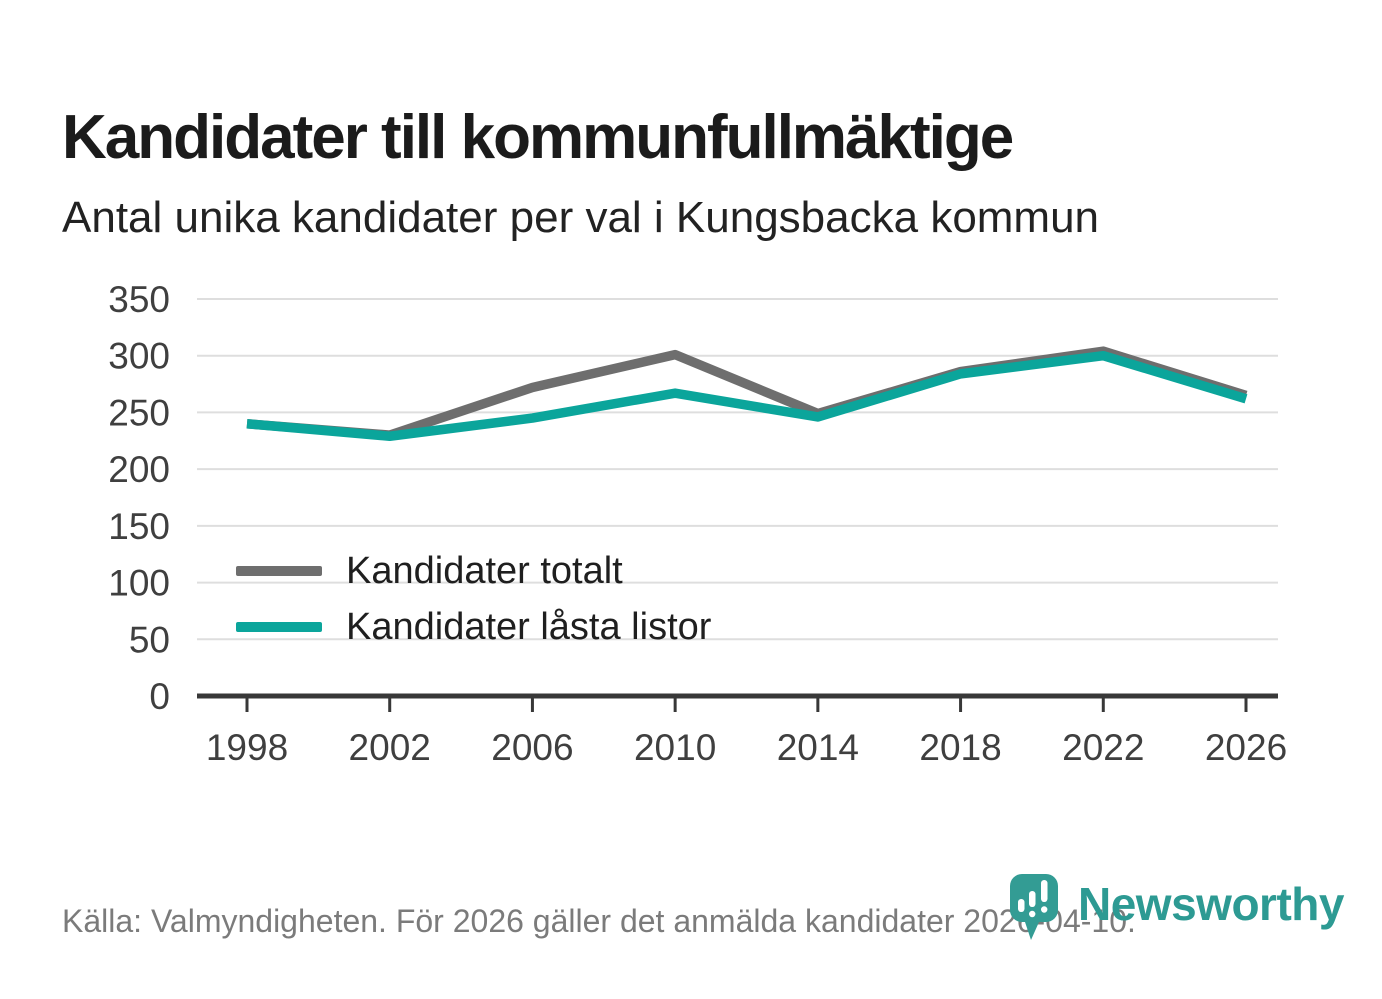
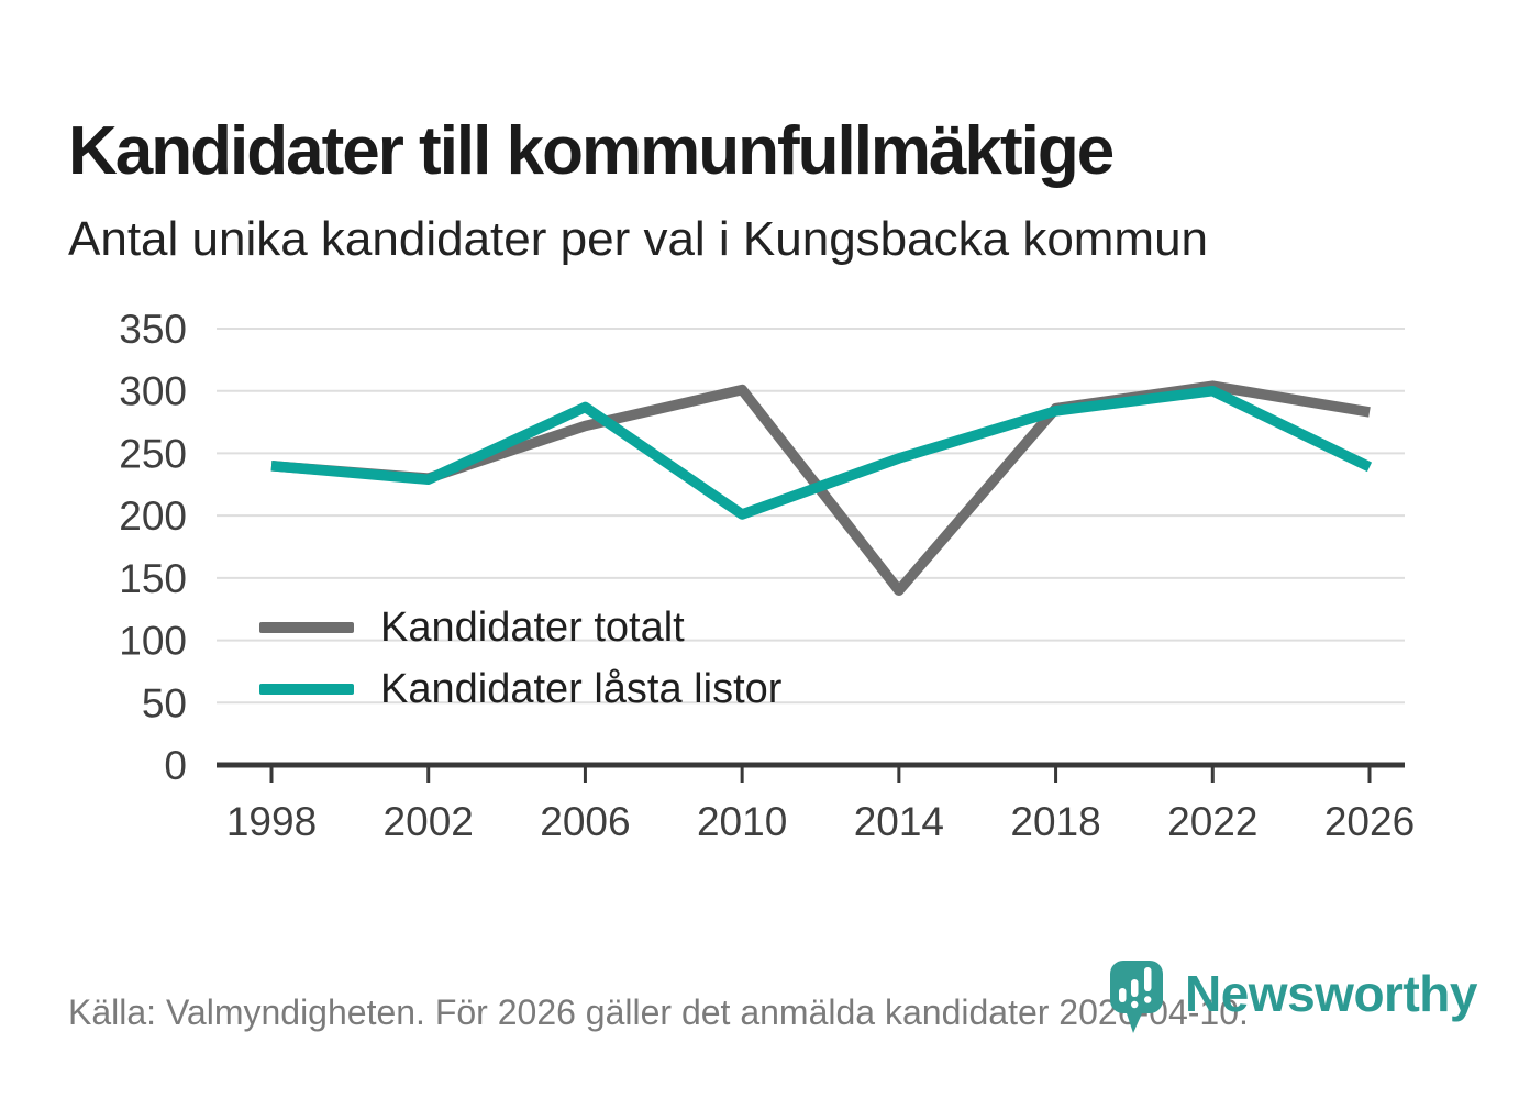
Kandidater låsta listor/2006: 245 -> 287
Kandidater låsta listor/2010: 267 -> 201
Kandidater totalt/2014: 249 -> 140
Kandidater totalt/2026: 265 -> 283
Kandidater låsta listor/2026: 262 -> 239
